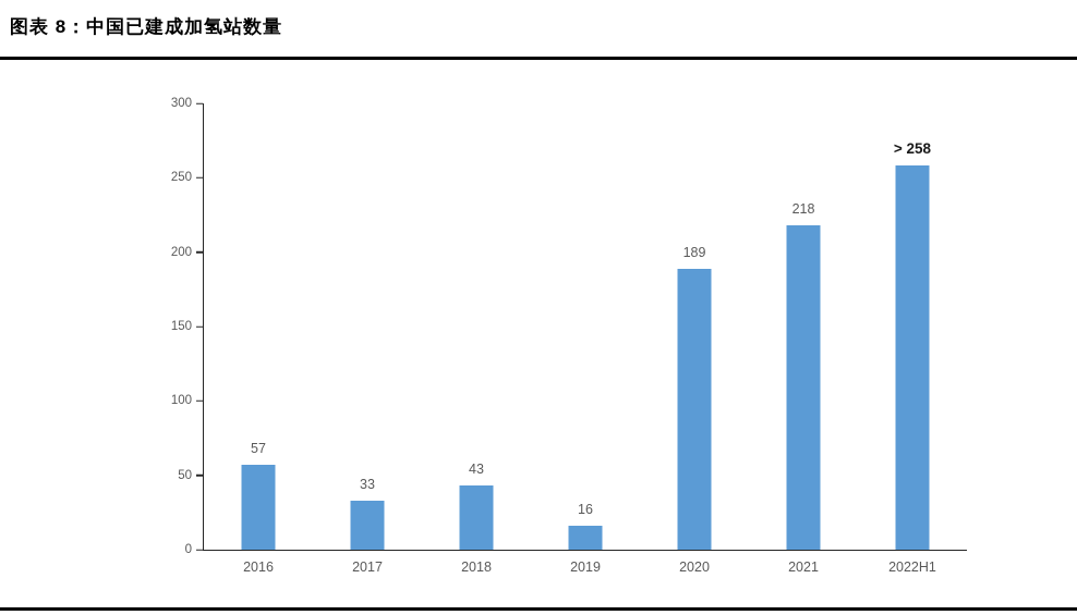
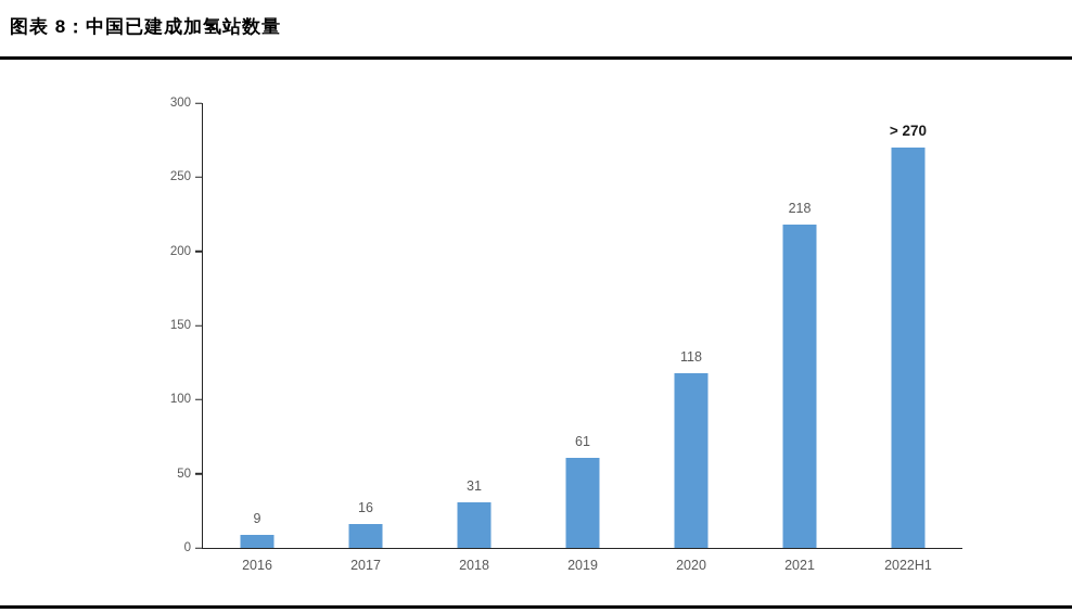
2016: 57 -> 9
2017: 33 -> 16
2018: 43 -> 31
2019: 16 -> 61
2020: 189 -> 118
2022H1: 258 -> 270
